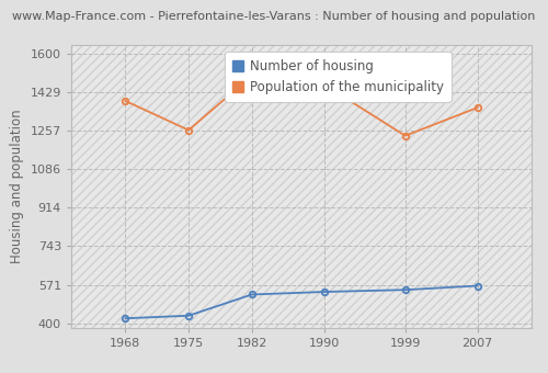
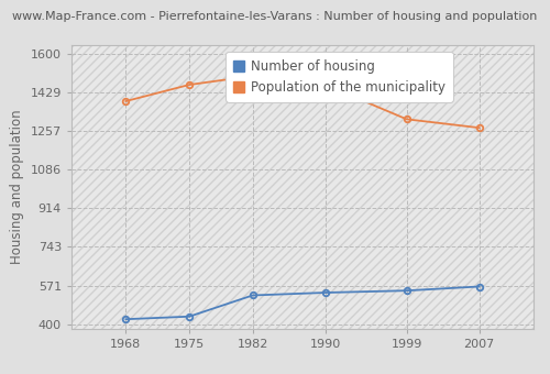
Population of the municipality/1975: 1260 -> 1463
Population of the municipality/1999: 1235 -> 1310
Population of the municipality/2007: 1360 -> 1272
